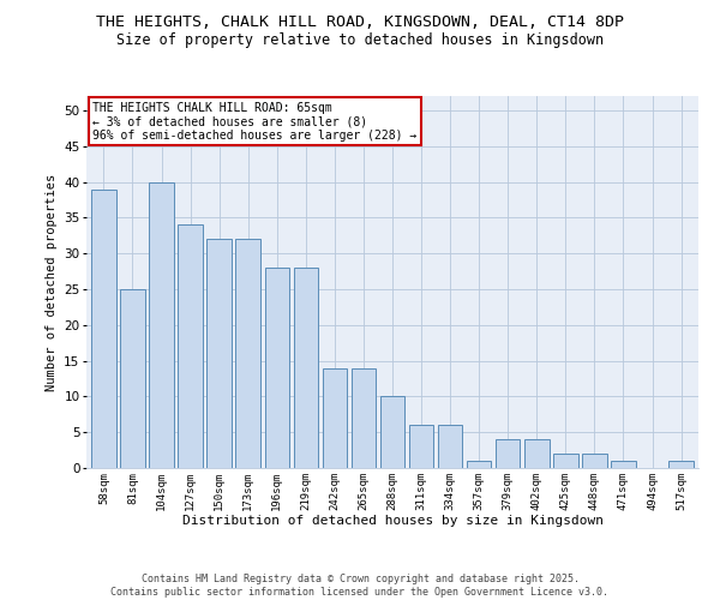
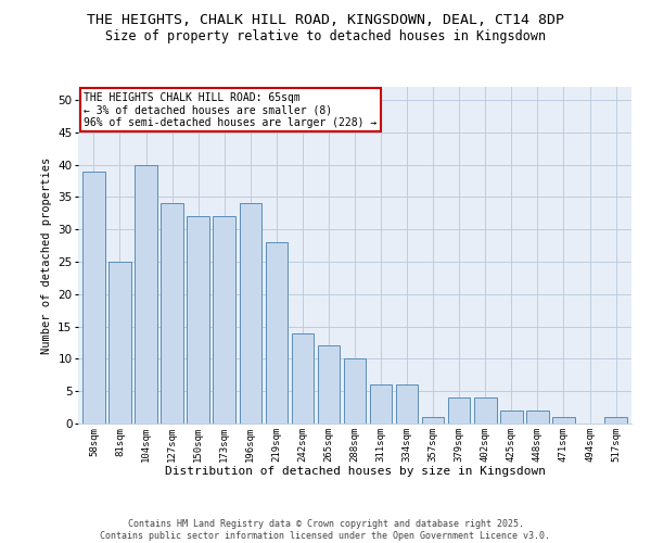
196sqm: 28 -> 34
265sqm: 14 -> 12
